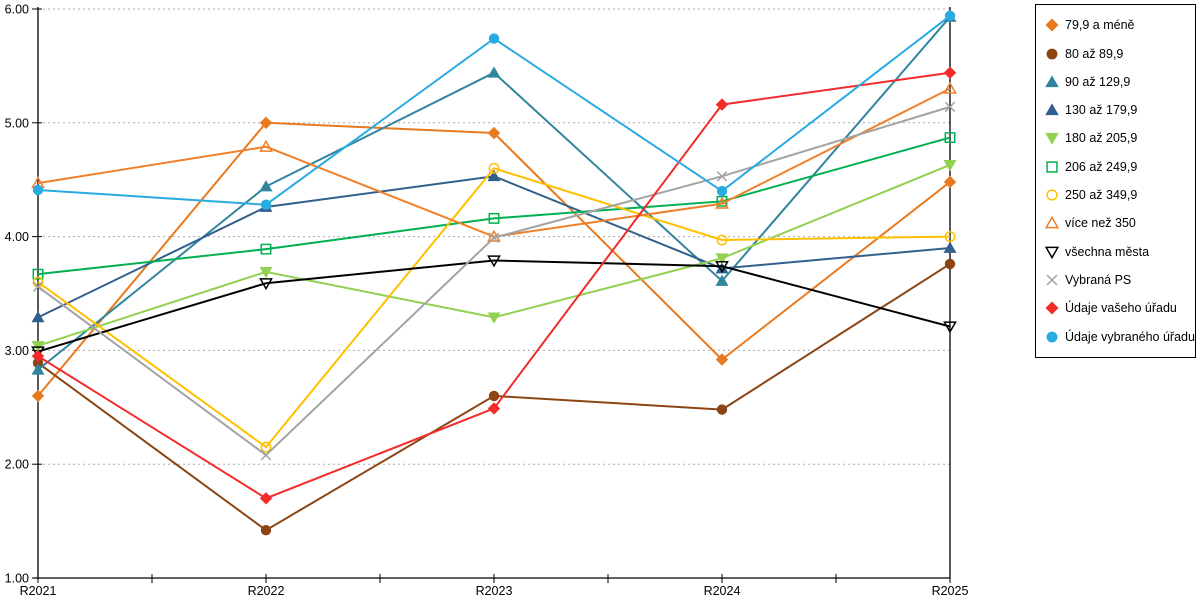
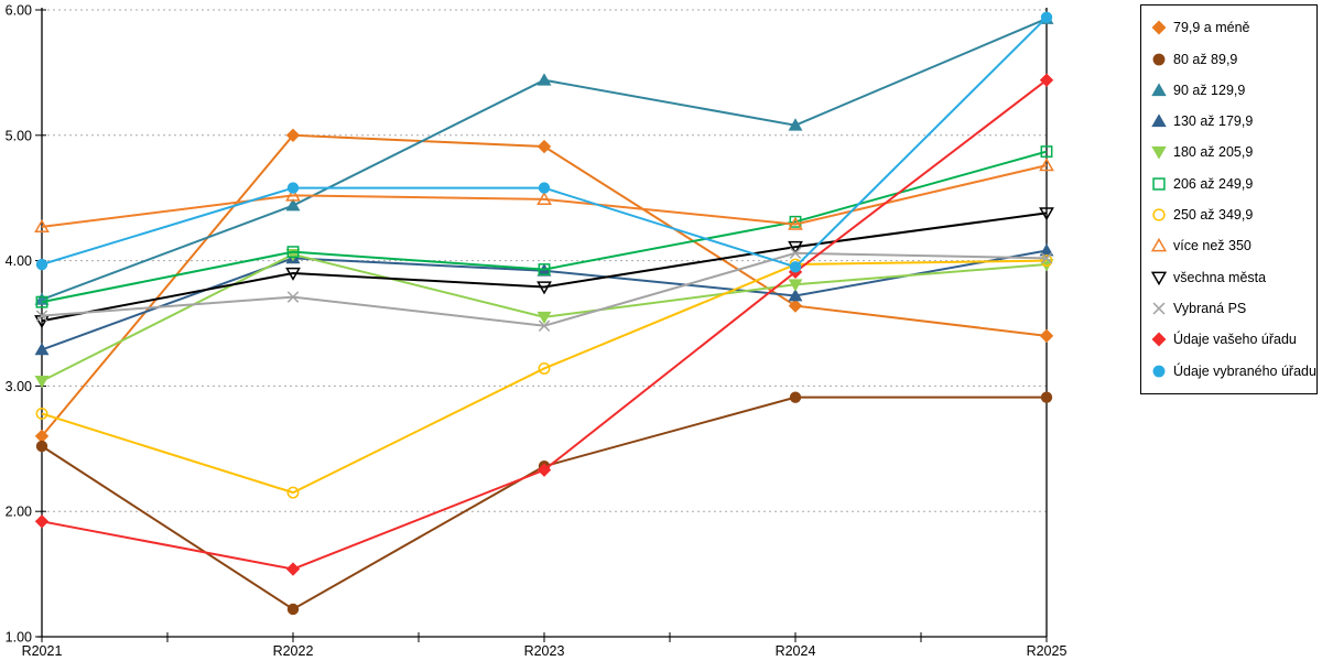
80 až 89,9/R2021: 2.89 -> 2.52
90 až 129,9/R2021: 2.83 -> 3.69
250 až 349,9/R2021: 3.60 -> 2.78
více než 350/R2021: 4.47 -> 4.27
všechna města/R2021: 2.99 -> 3.52
Údaje vašeho úřadu/R2021: 2.95 -> 1.92
Údaje vybraného úřadu/R2021: 4.41 -> 3.97
80 až 89,9/R2022: 1.42 -> 1.22
130 až 179,9/R2022: 4.26 -> 4.02
180 až 205,9/R2022: 3.69 -> 4.05
206 až 249,9/R2022: 3.89 -> 4.07
více než 350/R2022: 4.79 -> 4.52
všechna města/R2022: 3.59 -> 3.90
Vybraná PS/R2022: 2.08 -> 3.71
Údaje vašeho úřadu/R2022: 1.70 -> 1.54
Údaje vybraného úřadu/R2022: 4.28 -> 4.58
80 až 89,9/R2023: 2.60 -> 2.36
130 až 179,9/R2023: 4.53 -> 3.92
180 až 205,9/R2023: 3.29 -> 3.55
206 až 249,9/R2023: 4.16 -> 3.93
250 až 349,9/R2023: 4.60 -> 3.14
více než 350/R2023: 4.00 -> 4.49
Vybraná PS/R2023: 3.99 -> 3.48
Údaje vašeho úřadu/R2023: 2.49 -> 2.33
Údaje vybraného úřadu/R2023: 5.74 -> 4.58
79,9 a méně/R2024: 2.92 -> 3.64
80 až 89,9/R2024: 2.48 -> 2.91
90 až 129,9/R2024: 3.61 -> 5.08
všechna města/R2024: 3.74 -> 4.11
Vybraná PS/R2024: 4.53 -> 4.06
Údaje vašeho úřadu/R2024: 5.16 -> 3.91
Údaje vybraného úřadu/R2024: 4.40 -> 3.95
79,9 a méně/R2025: 4.48 -> 3.40
80 až 89,9/R2025: 3.76 -> 2.91
130 až 179,9/R2025: 3.90 -> 4.08
180 až 205,9/R2025: 4.63 -> 3.97
více než 350/R2025: 5.30 -> 4.76
všechna města/R2025: 3.21 -> 4.38
Vybraná PS/R2025: 5.14 -> 4.02
